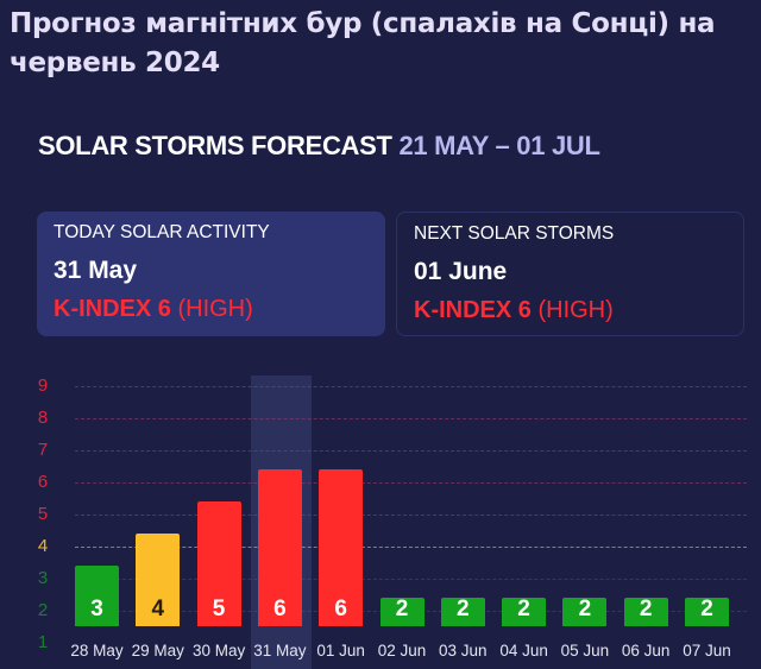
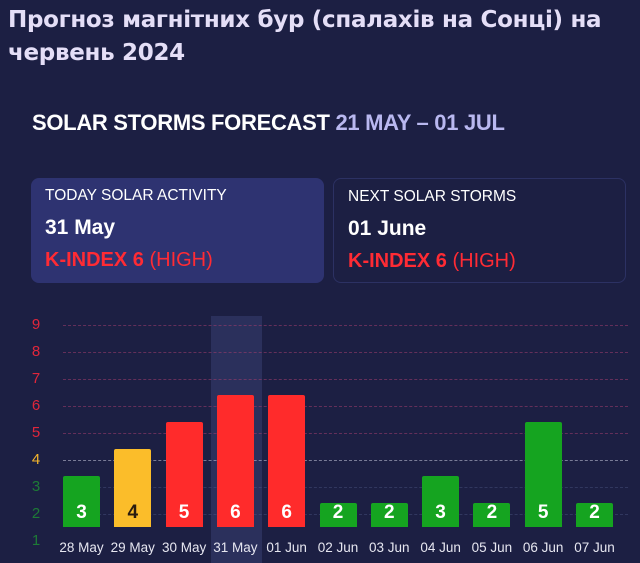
04 Jun: 2 -> 3
06 Jun: 2 -> 5
